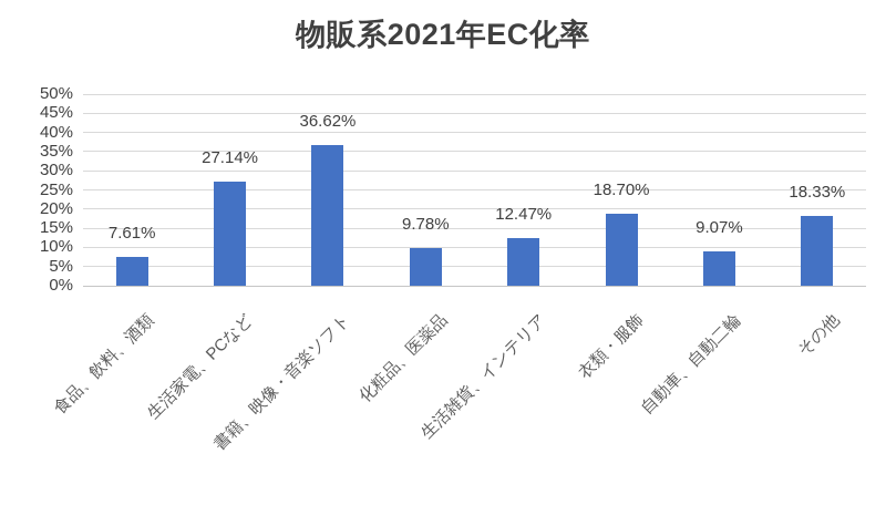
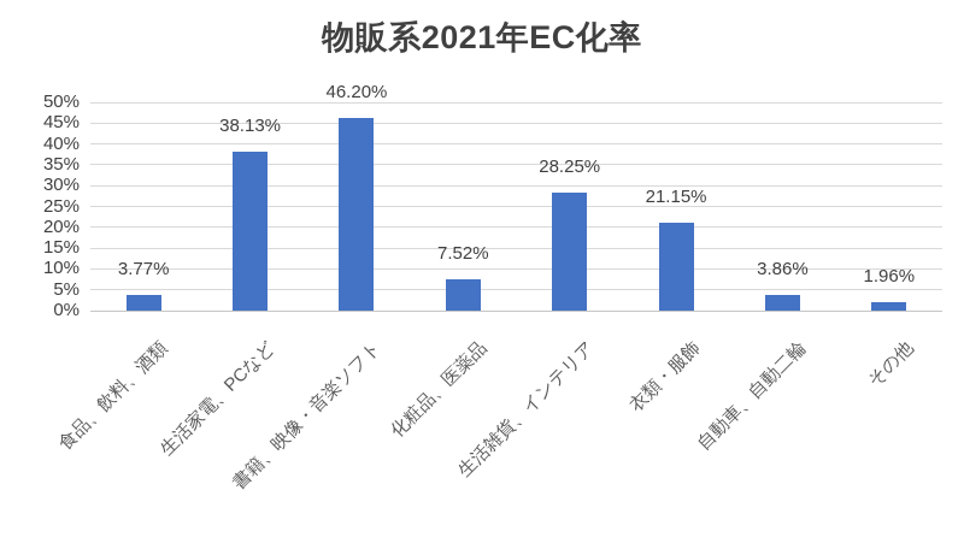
食品、飲料、酒類: 7.61% -> 3.77%
生活家電、PCなど: 27.14% -> 38.13%
書籍、映像・音楽ソフト: 36.62% -> 46.20%
化粧品、医薬品: 9.78% -> 7.52%
生活雑貨、インテリア: 12.47% -> 28.25%
衣類・服飾: 18.70% -> 21.15%
自動車、自動二輪: 9.07% -> 3.86%
その他: 18.33% -> 1.96%
